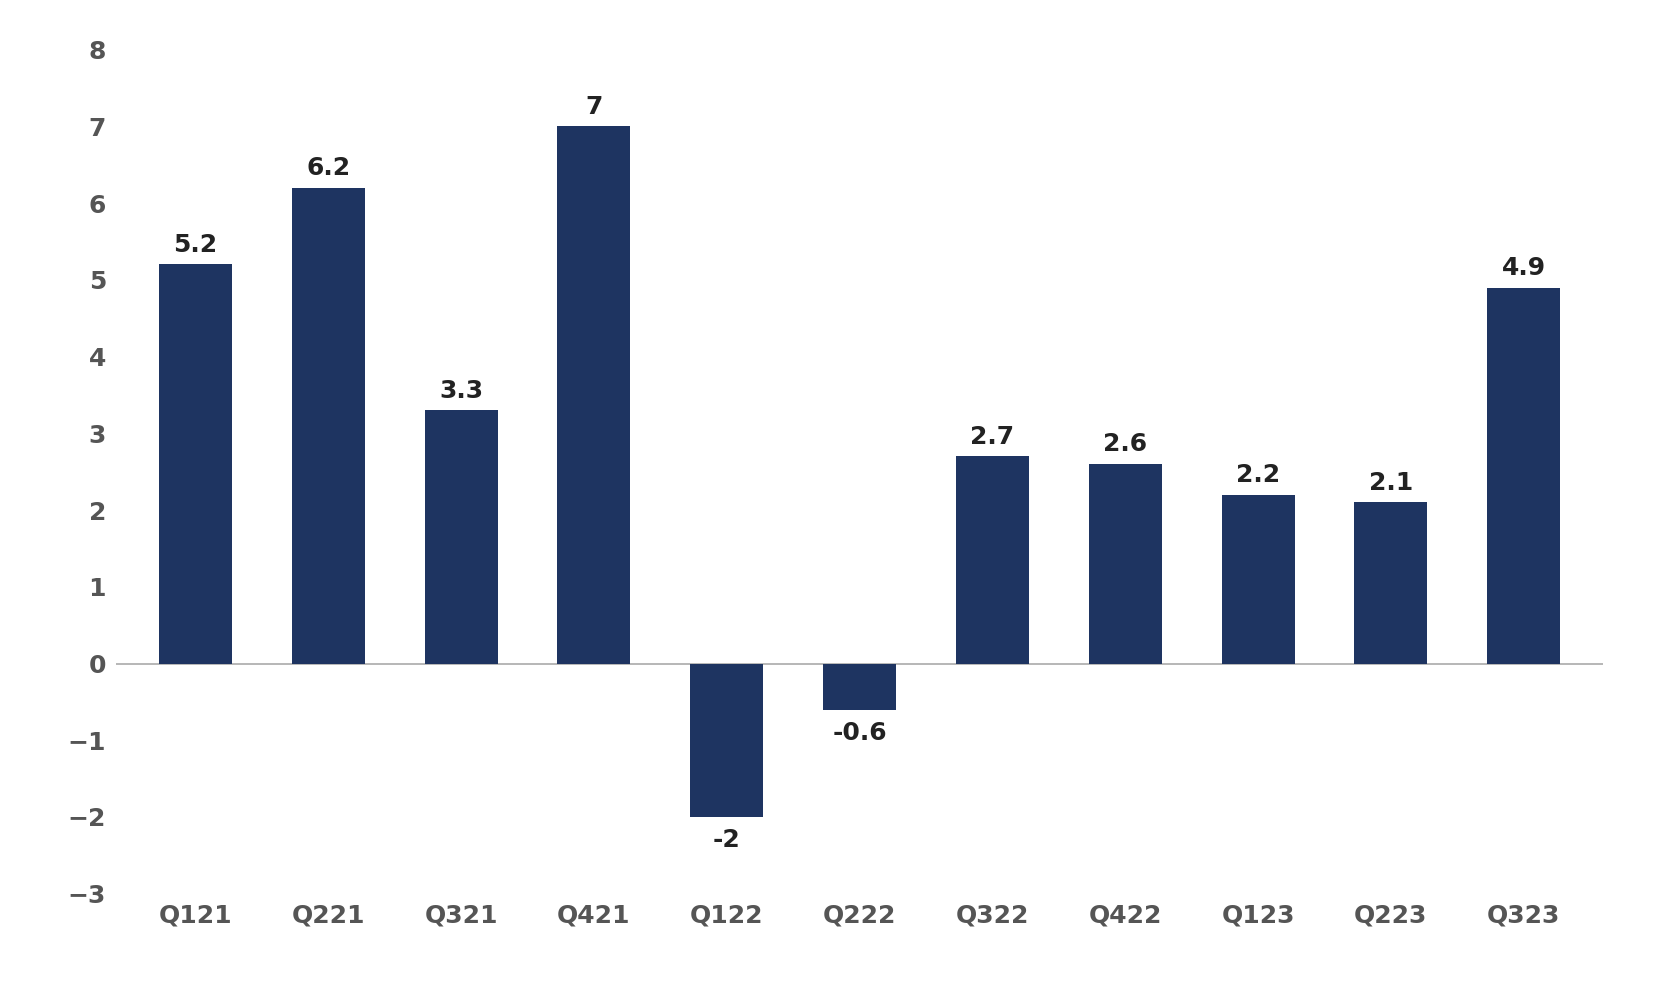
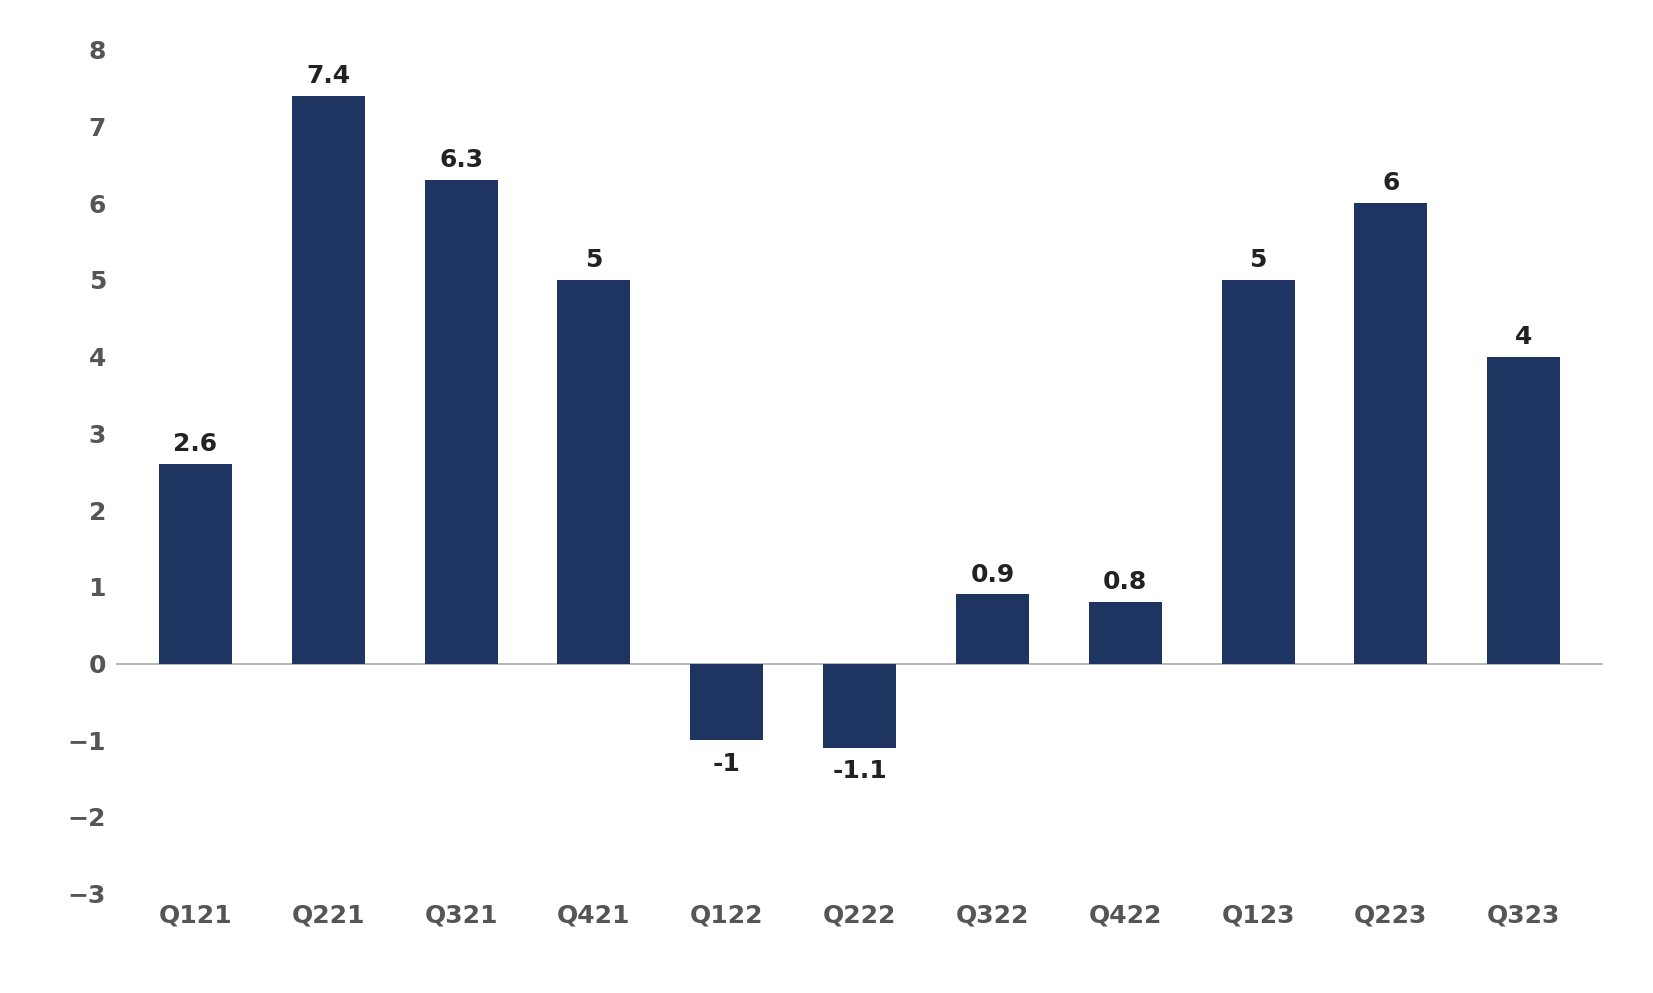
Q121: 5.2 -> 2.6
Q221: 6.2 -> 7.4
Q321: 3.3 -> 6.3
Q421: 7 -> 5
Q122: -2 -> -1
Q222: -0.6 -> -1.1
Q322: 2.7 -> 0.9
Q422: 2.6 -> 0.8
Q123: 2.2 -> 5
Q223: 2.1 -> 6
Q323: 4.9 -> 4
